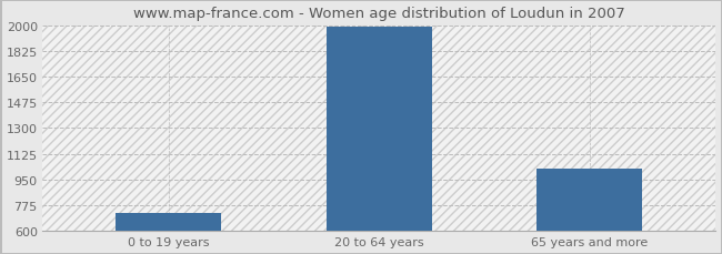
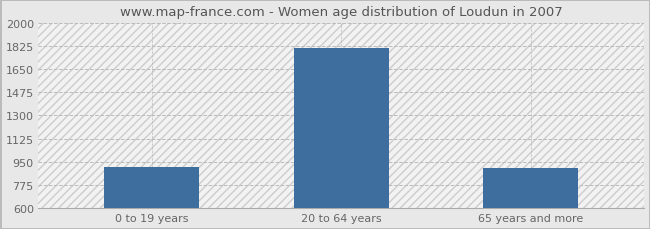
0 to 19 years: 720 -> 910
20 to 64 years: 1990 -> 1810
65 years and more: 1020 -> 900
